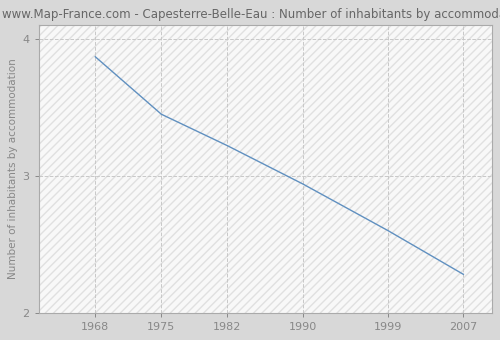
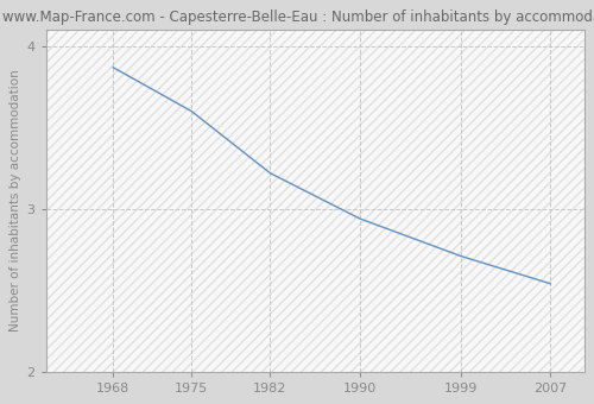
1975: 3.45 -> 3.60
1999: 2.60 -> 2.71
2007: 2.28 -> 2.54
